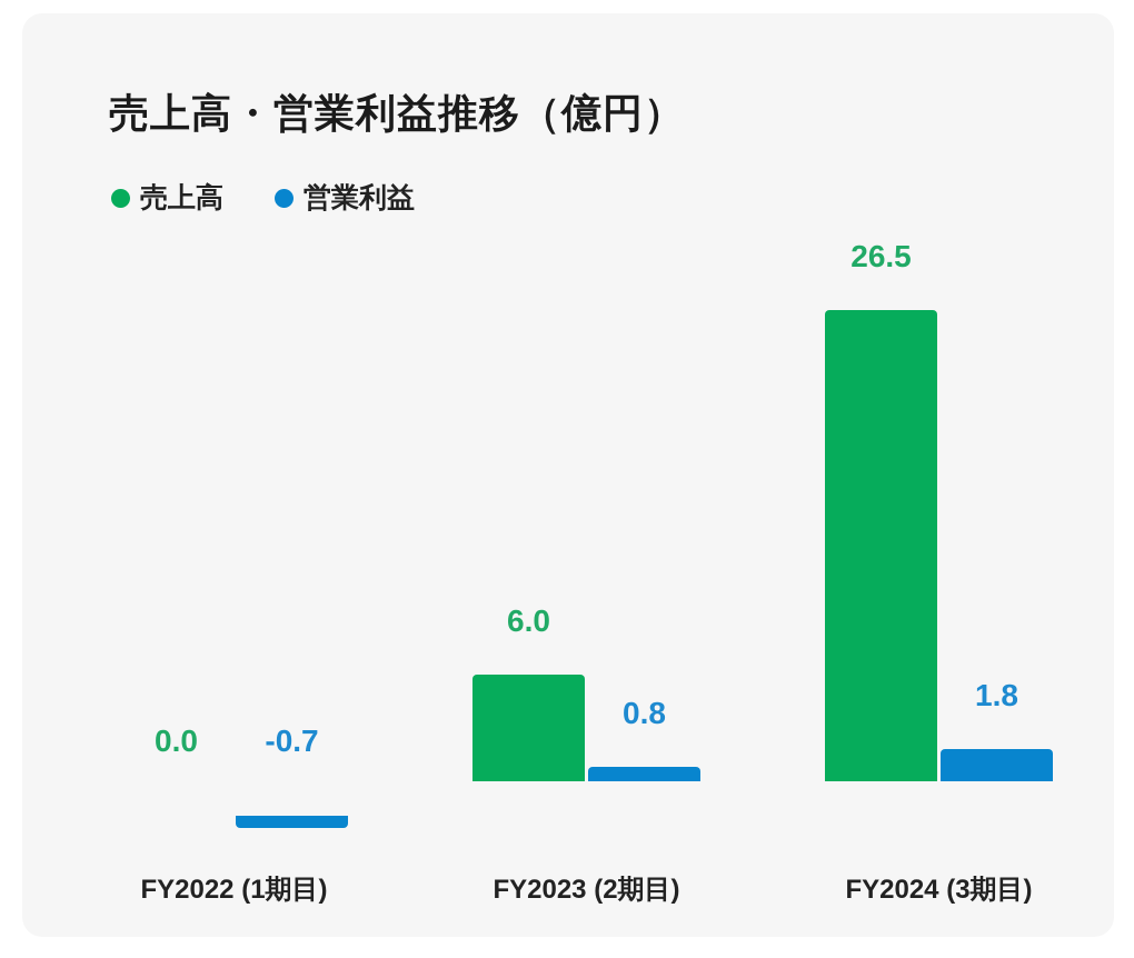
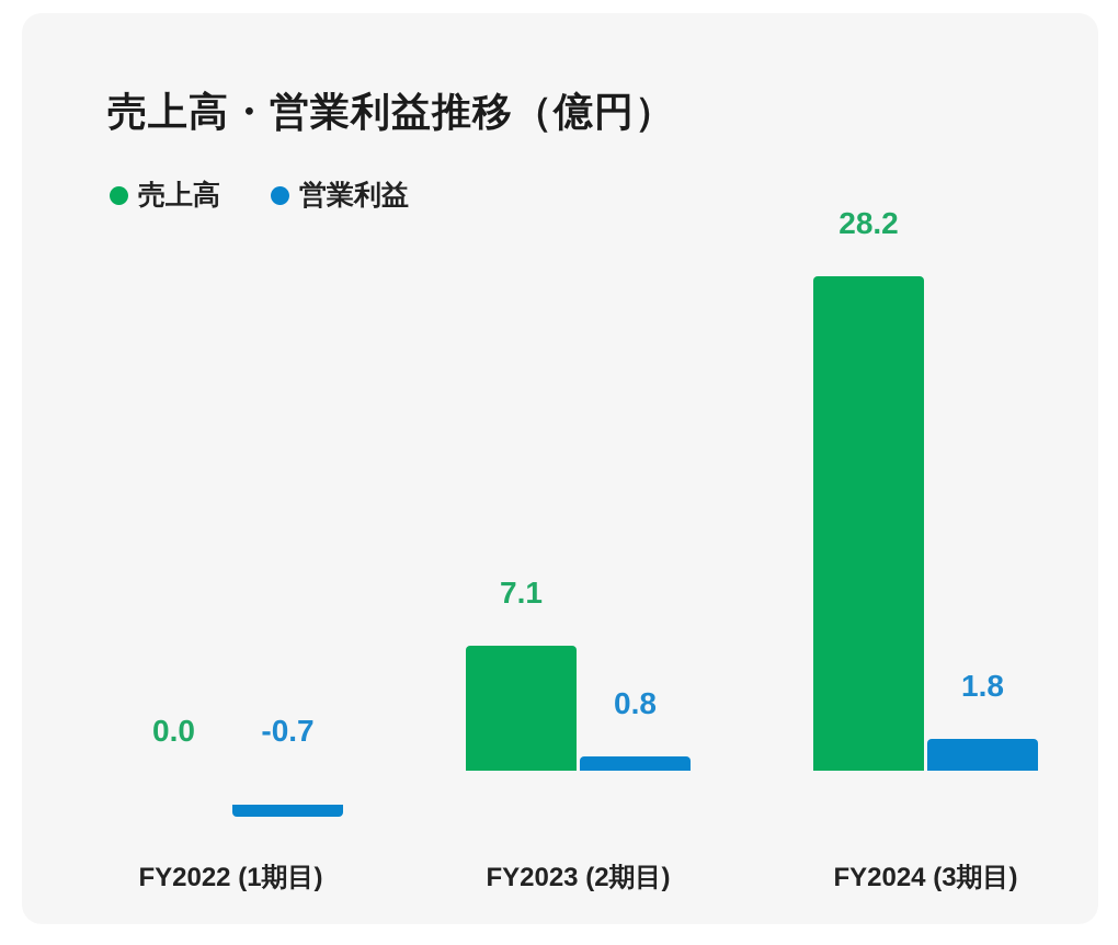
売上高/FY2023 (2期目): 6.0 -> 7.1
売上高/FY2024 (3期目): 26.5 -> 28.2
